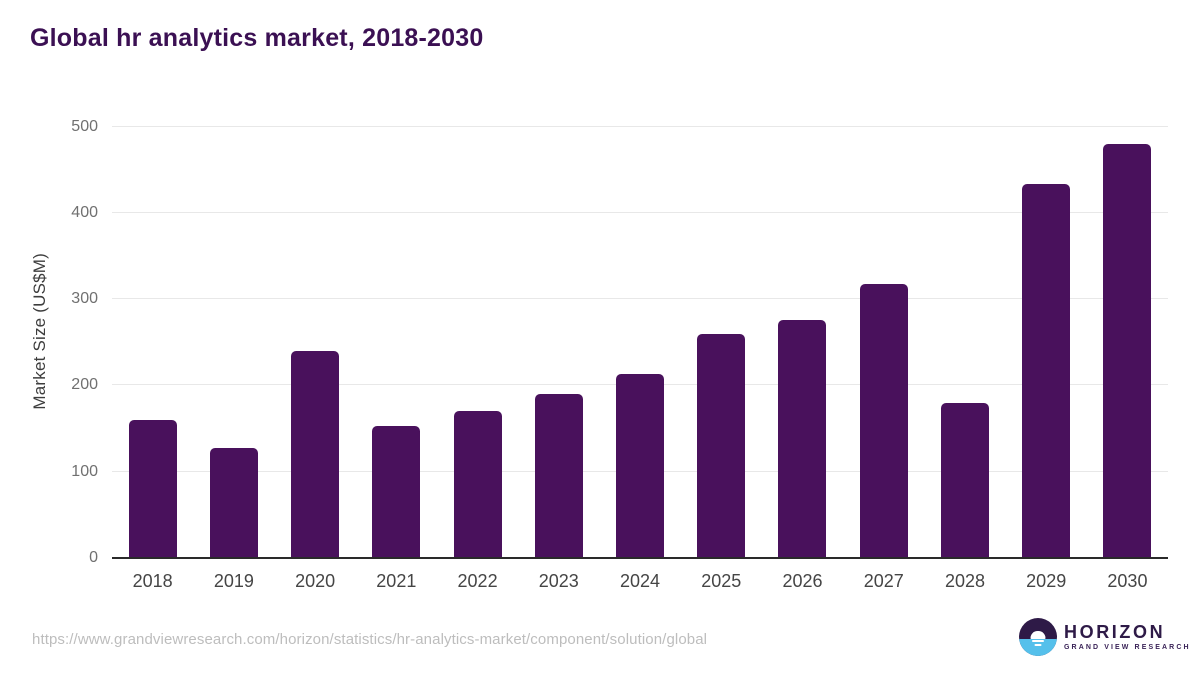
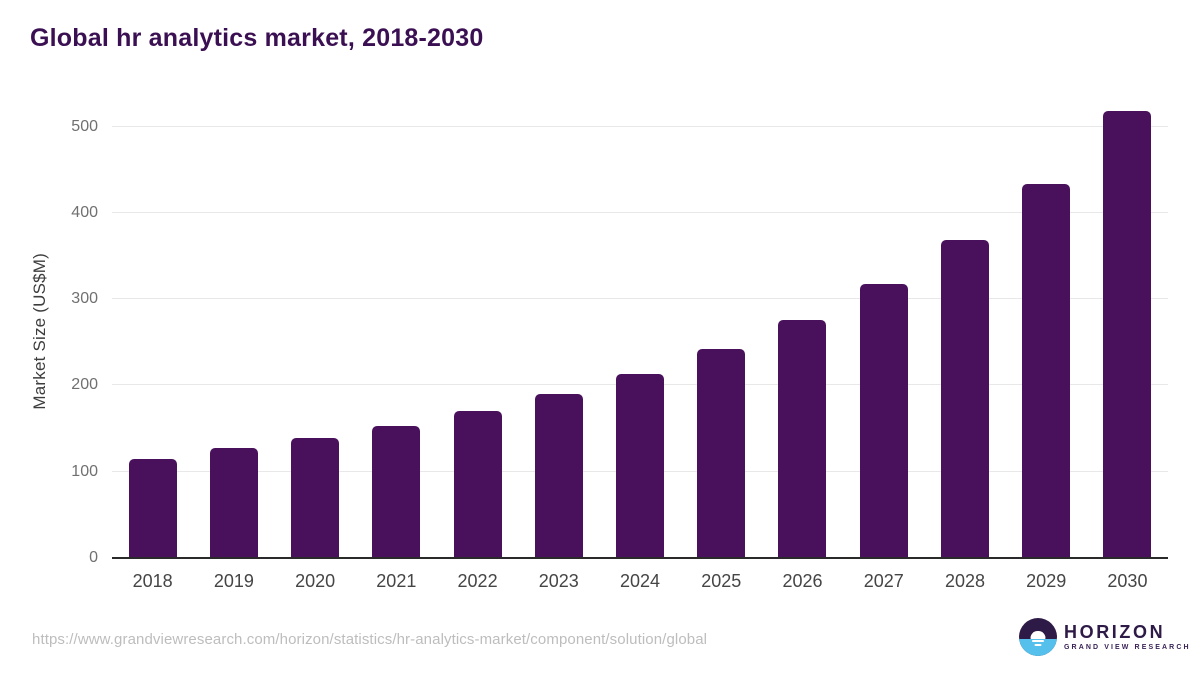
2018: 160 -> 120
2020: 240 -> 140
2025: 260 -> 240
2028: 180 -> 370
2030: 480 -> 520
